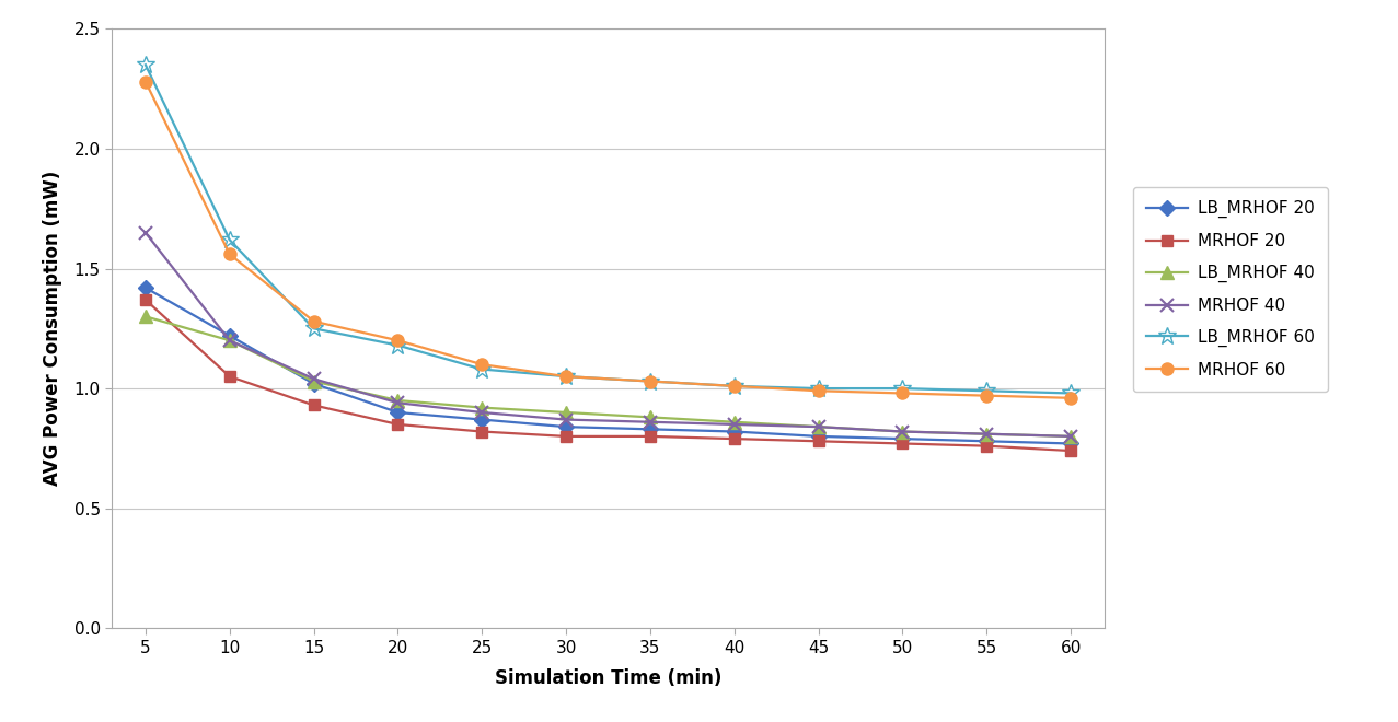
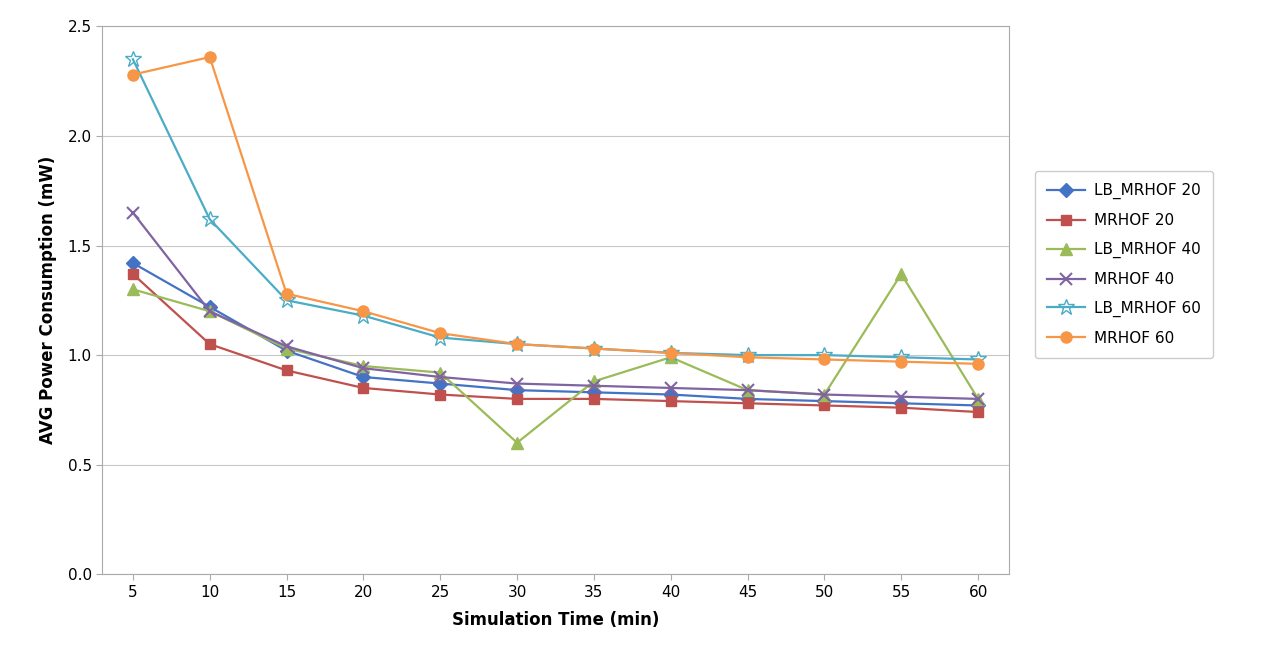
MRHOF 60/10: 1.56 -> 2.36
LB_MRHOF 40/30: 0.90 -> 0.60
LB_MRHOF 40/40: 0.86 -> 0.99
LB_MRHOF 40/55: 0.81 -> 1.37
